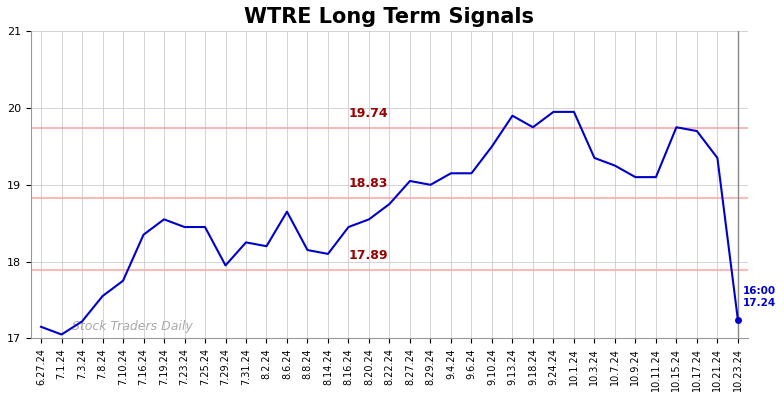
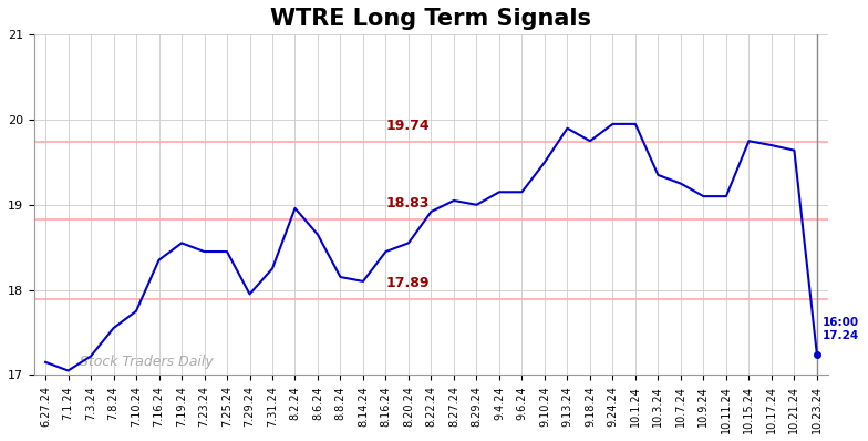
8.2.24: 18.20 -> 18.96
8.22.24: 18.75 -> 18.92
10.21.24: 19.35 -> 19.64
